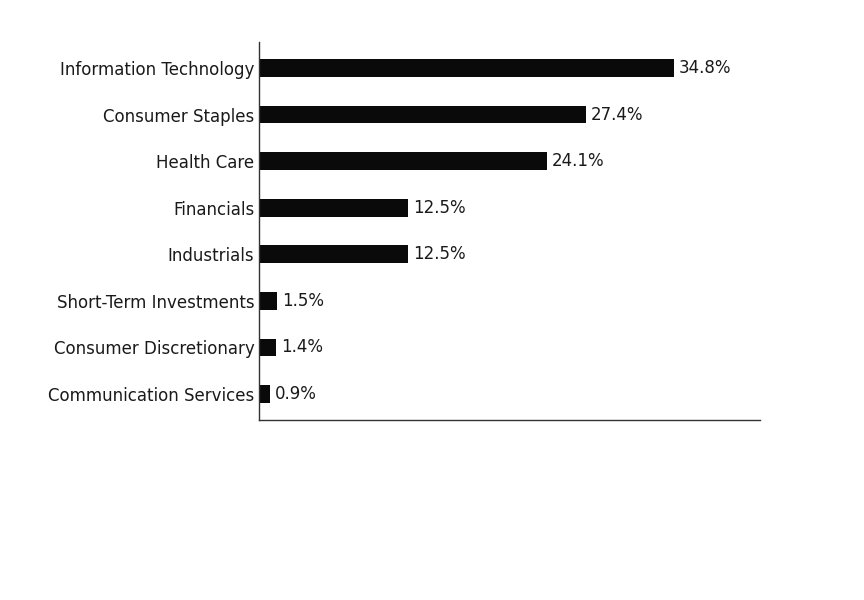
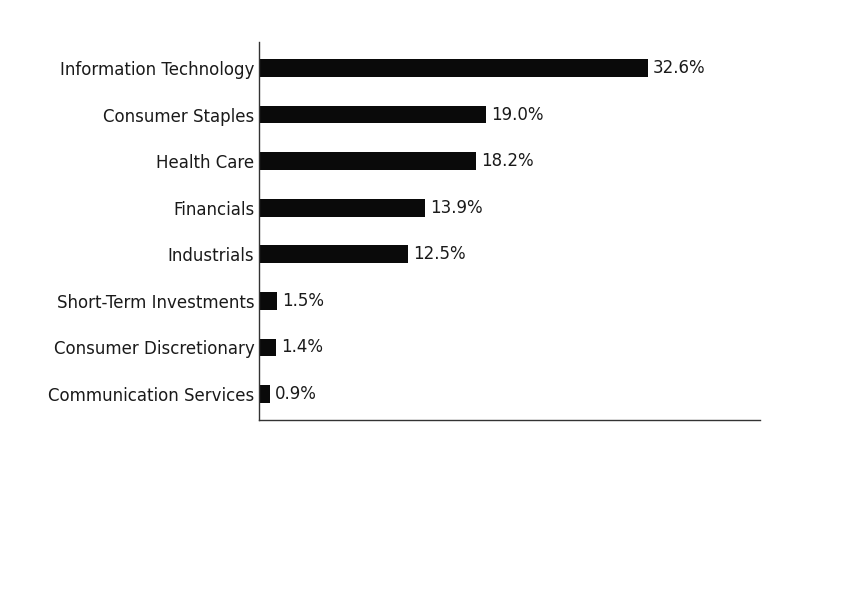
Information Technology: 34.8% -> 32.6%
Consumer Staples: 27.4% -> 19.0%
Health Care: 24.1% -> 18.2%
Financials: 12.5% -> 13.9%
